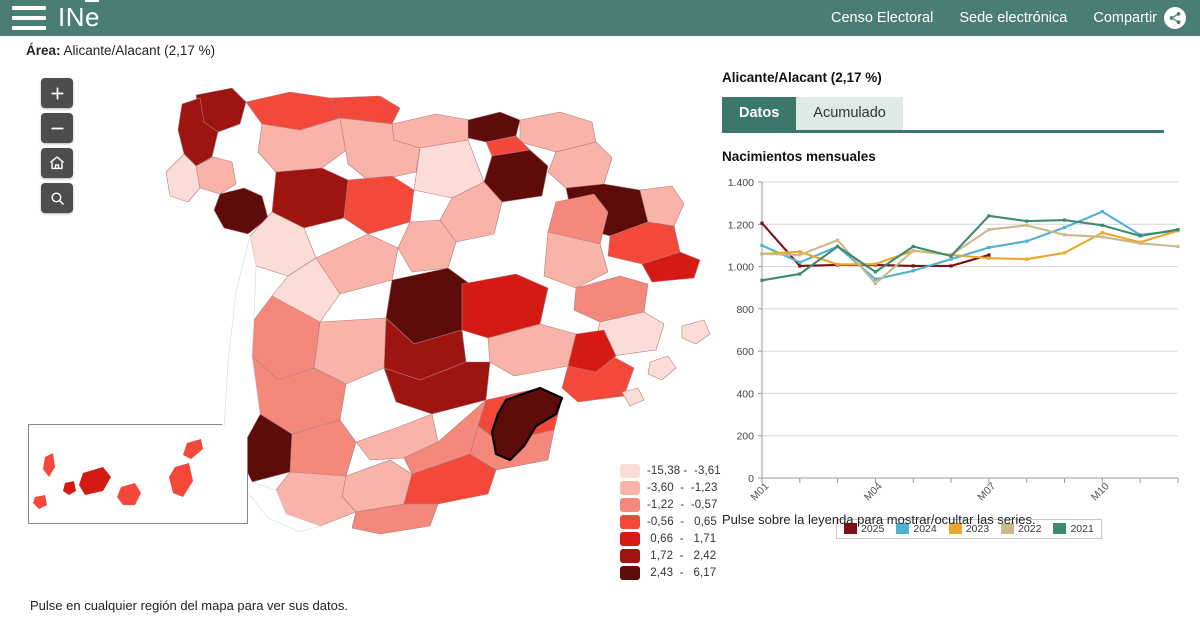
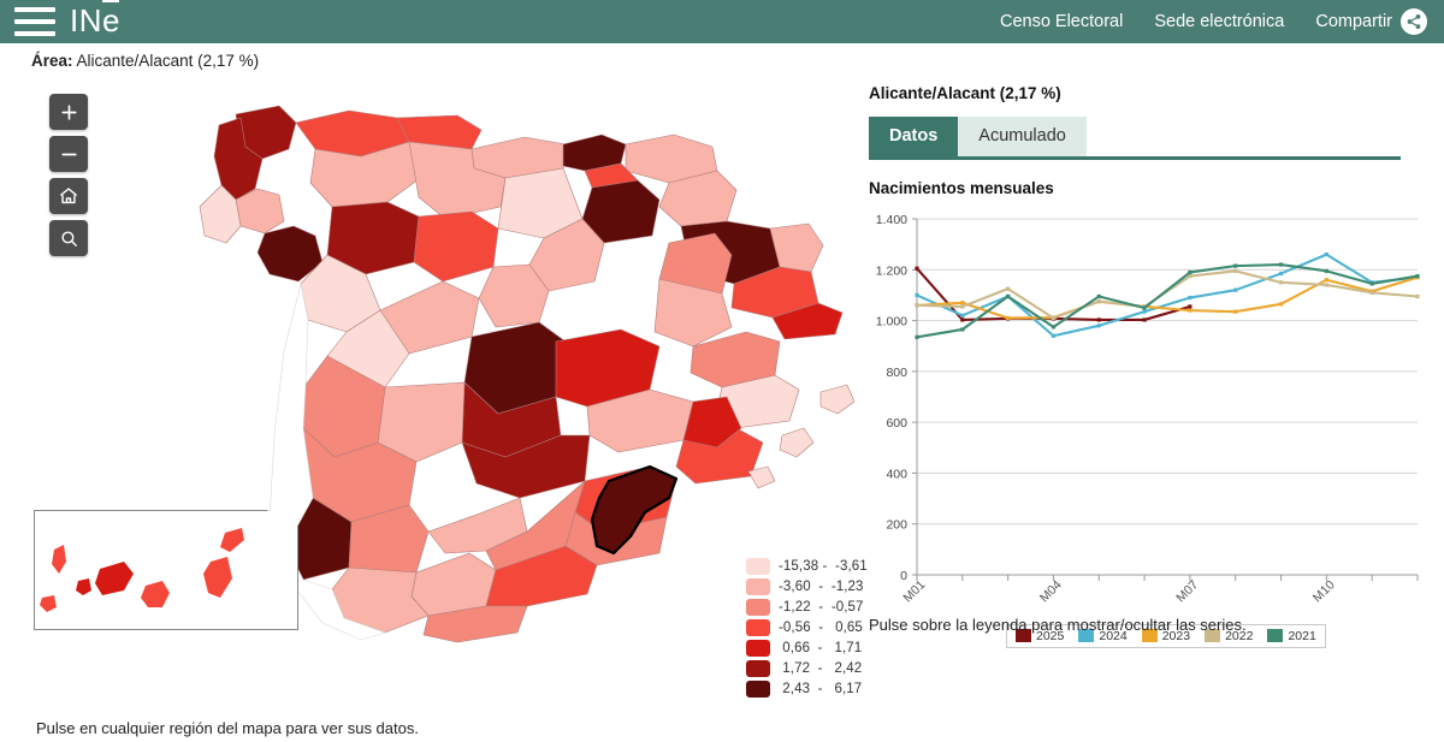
2022/M04: 920 -> 1010
2021/M07: 1240 -> 1190
